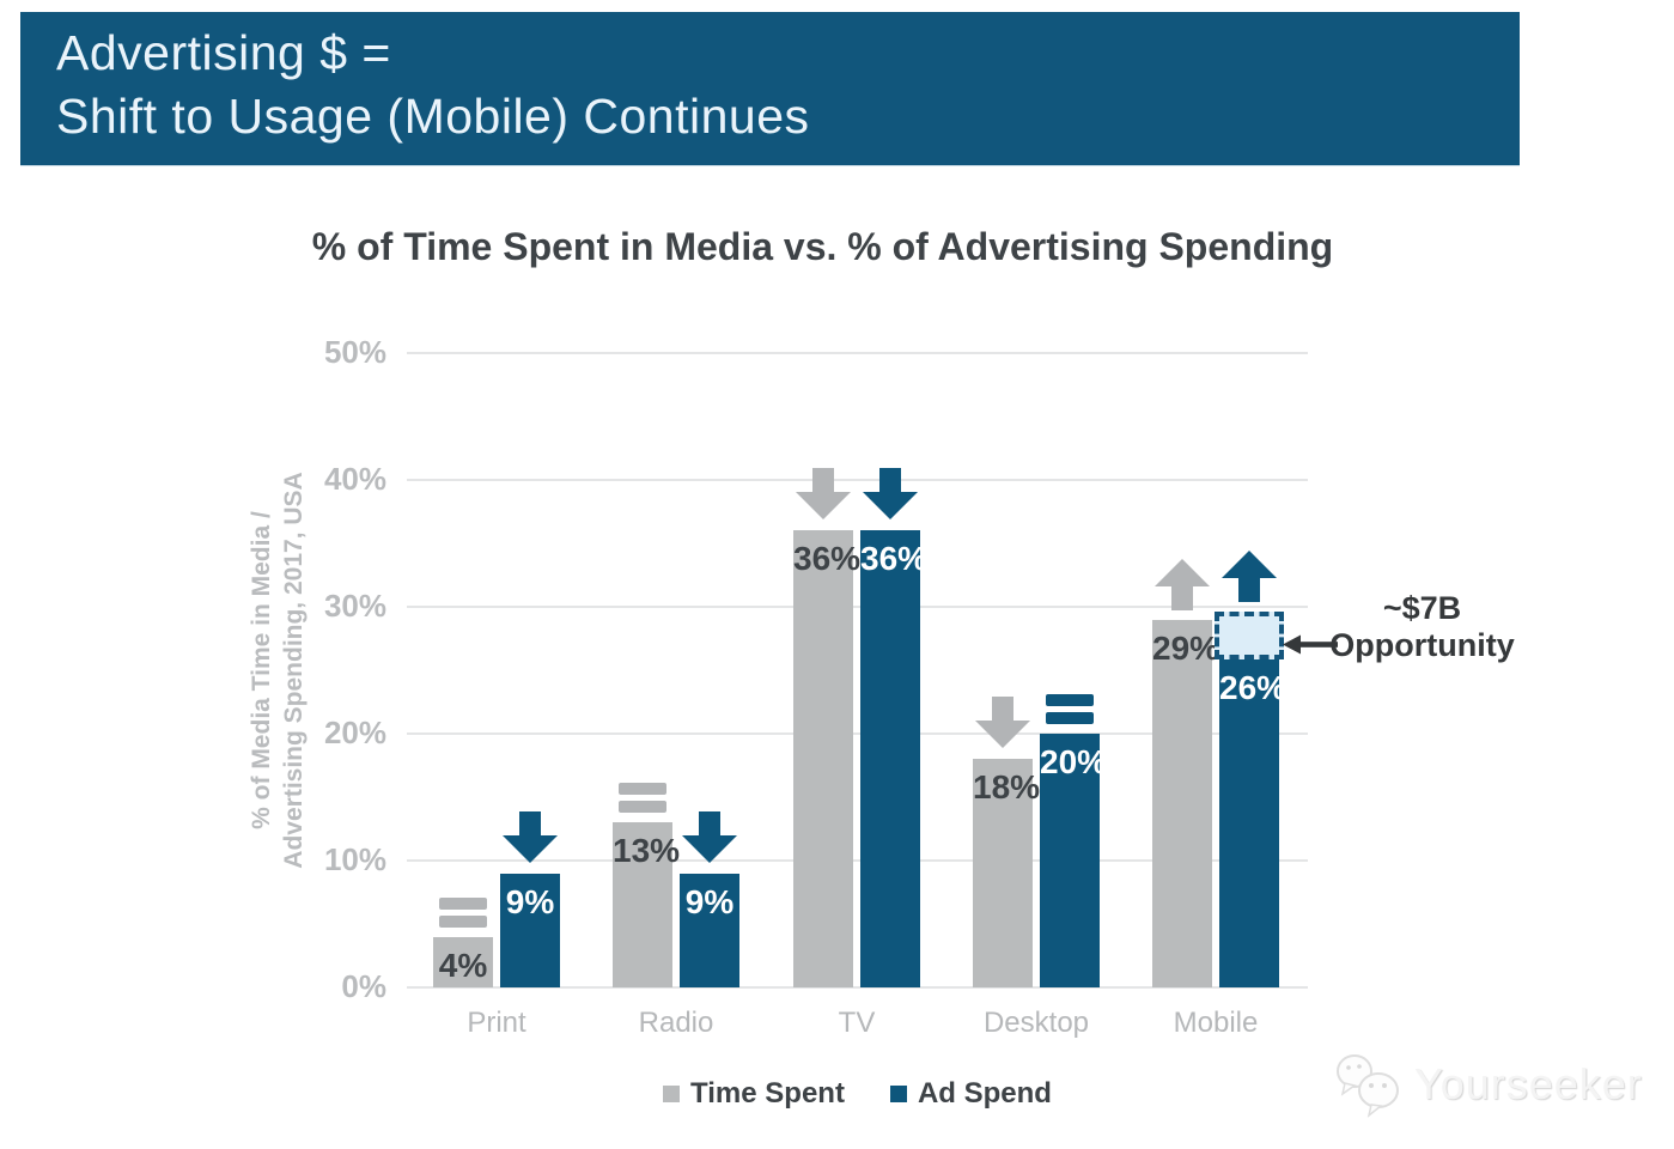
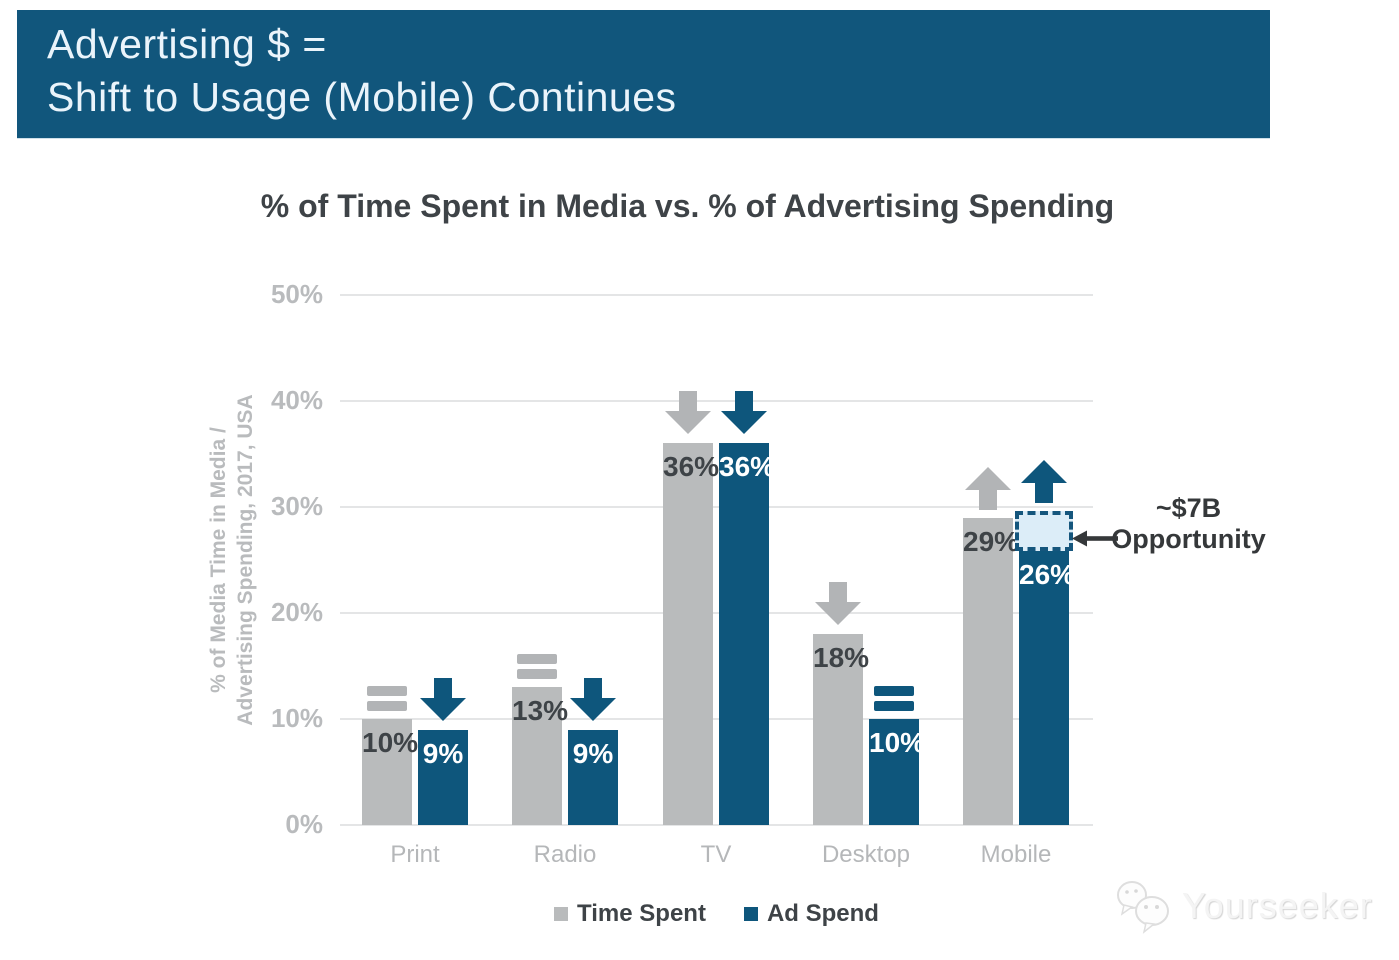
Time Spent/Print: 4% -> 10%
Ad Spend/Desktop: 20% -> 10%
